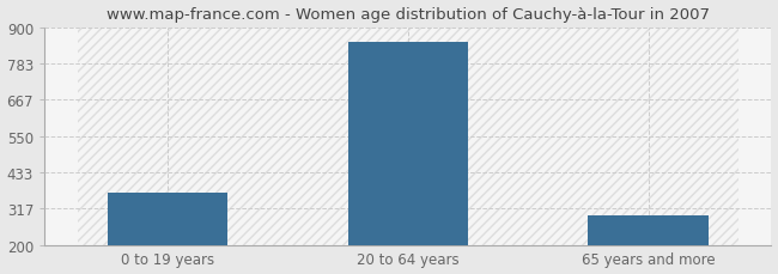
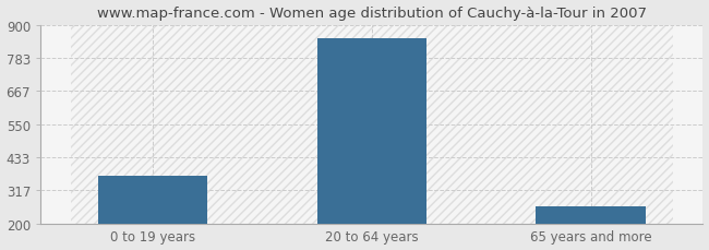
65 years and more: 295 -> 263
